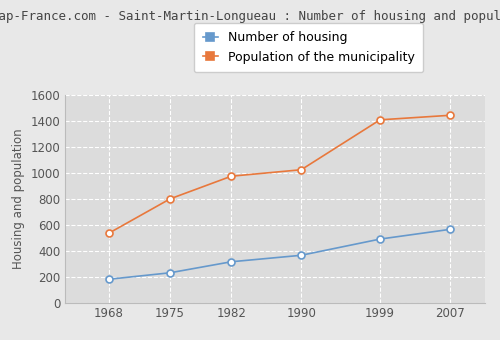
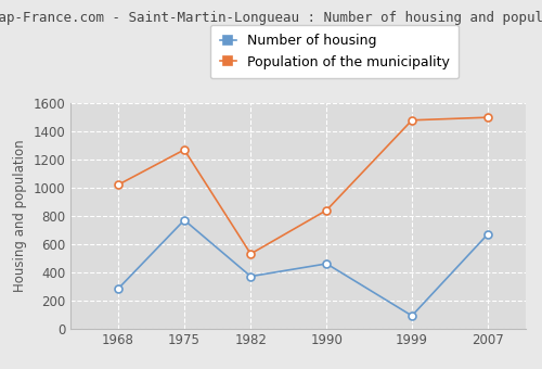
Number of housing/1968: 180 -> 280
Population of the municipality/1968: 540 -> 1020
Number of housing/1975: 230 -> 770
Population of the municipality/1975: 800 -> 1270
Number of housing/1982: 320 -> 370
Population of the municipality/1982: 980 -> 530
Number of housing/1990: 360 -> 460
Population of the municipality/1990: 1020 -> 840
Number of housing/1999: 490 -> 90
Population of the municipality/1999: 1410 -> 1480
Number of housing/2007: 560 -> 670
Population of the municipality/2007: 1440 -> 1500
